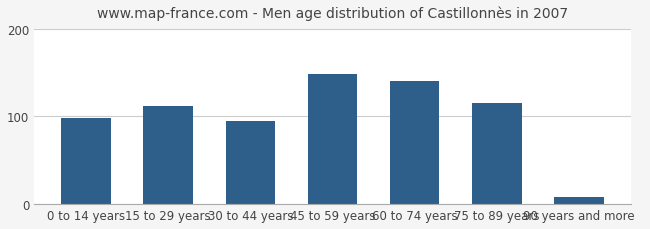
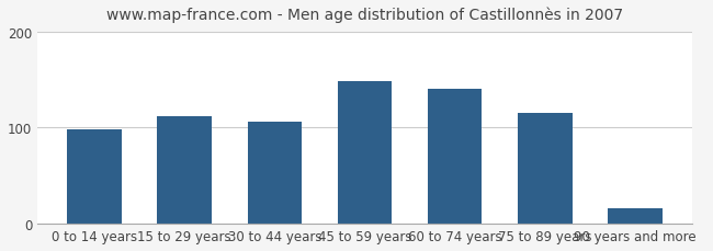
30 to 44 years: 95 -> 106
90 years and more: 8 -> 16
